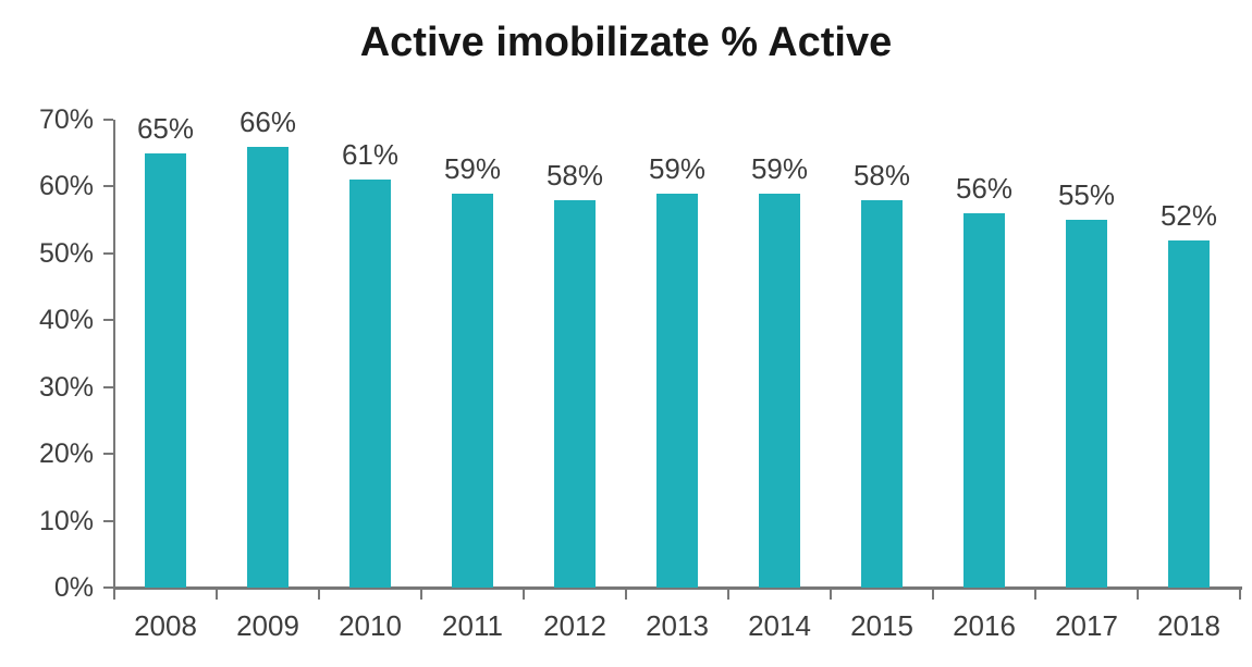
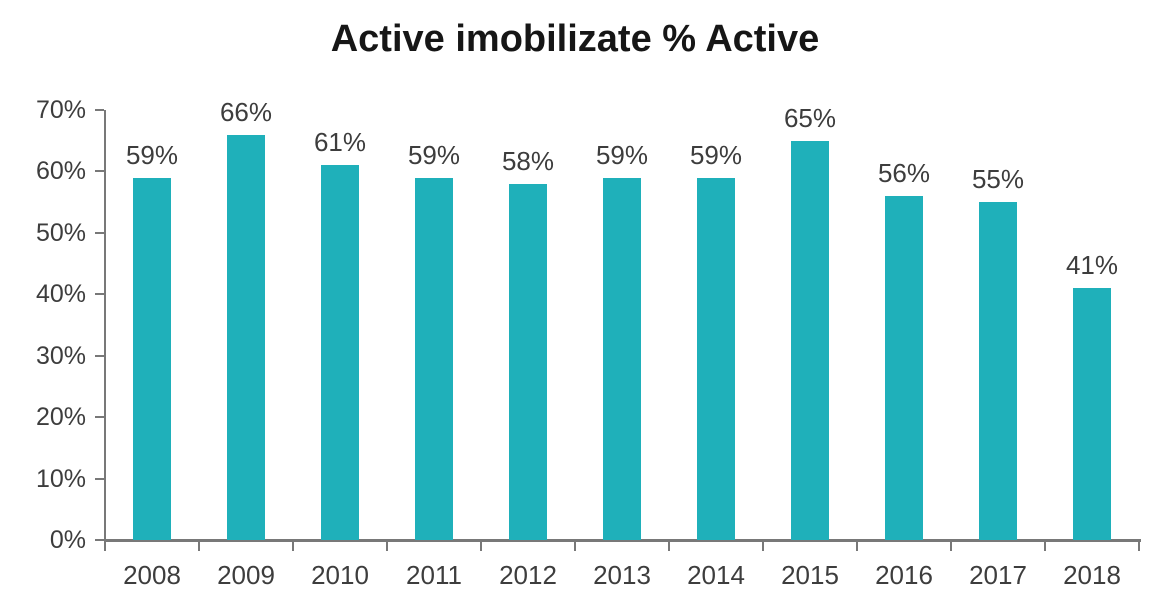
2008: 65% -> 59%
2015: 58% -> 65%
2018: 52% -> 41%
